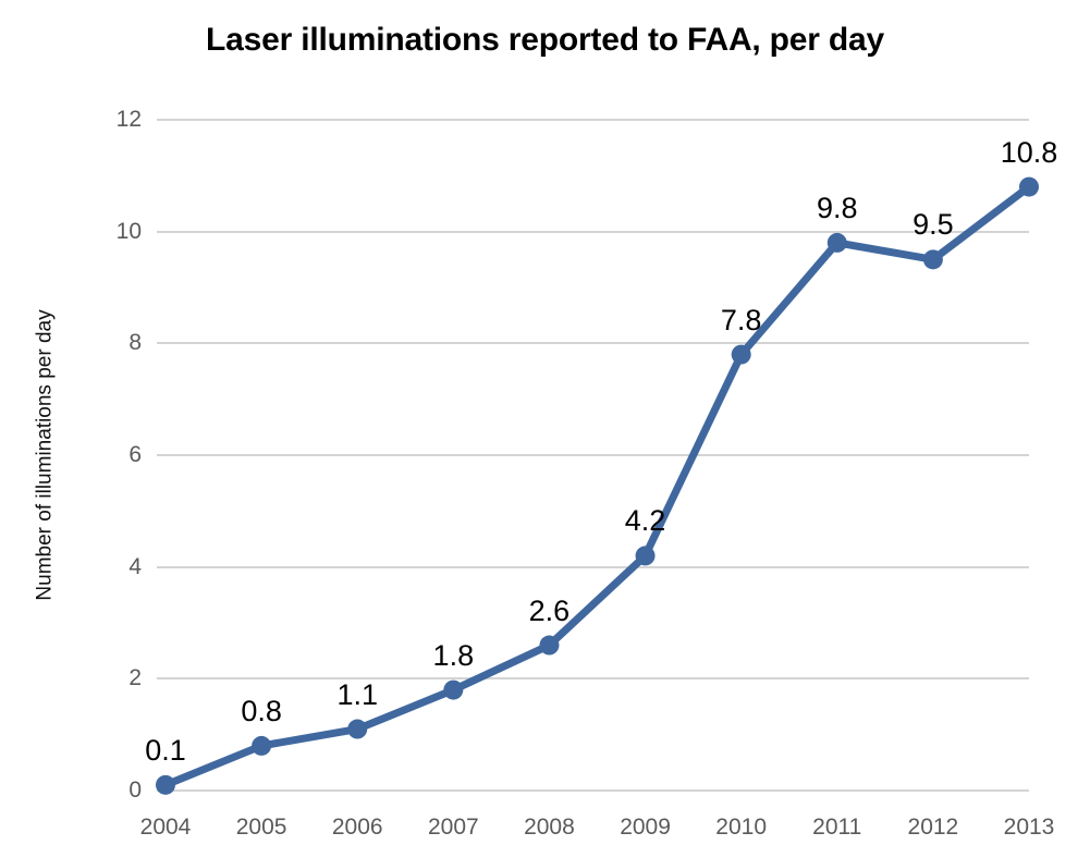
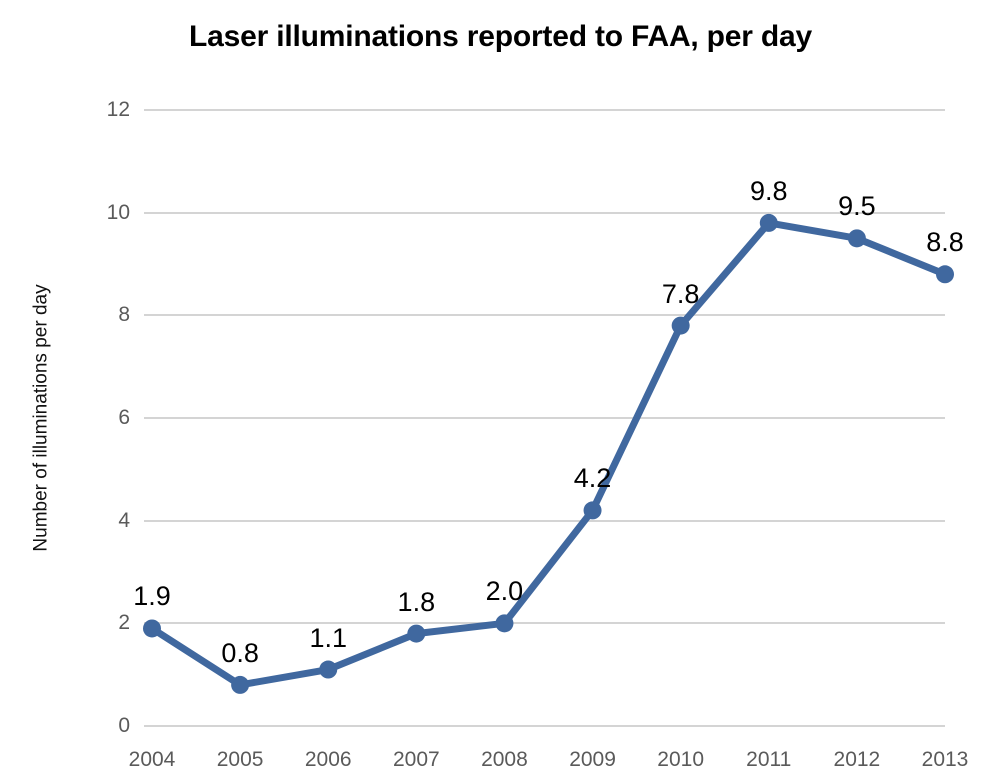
2004: 0.1 -> 1.9
2008: 2.6 -> 2.0
2013: 10.8 -> 8.8
